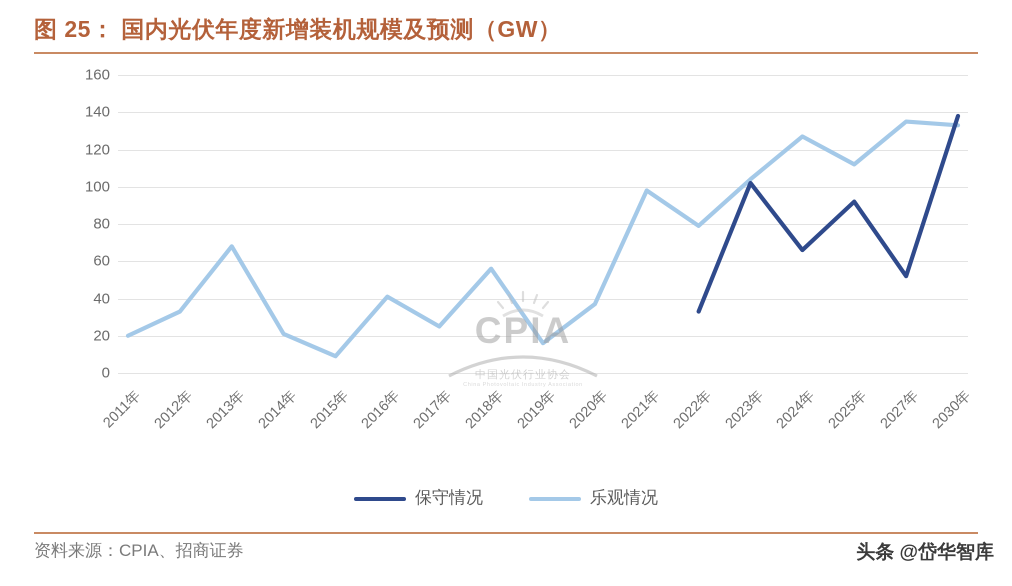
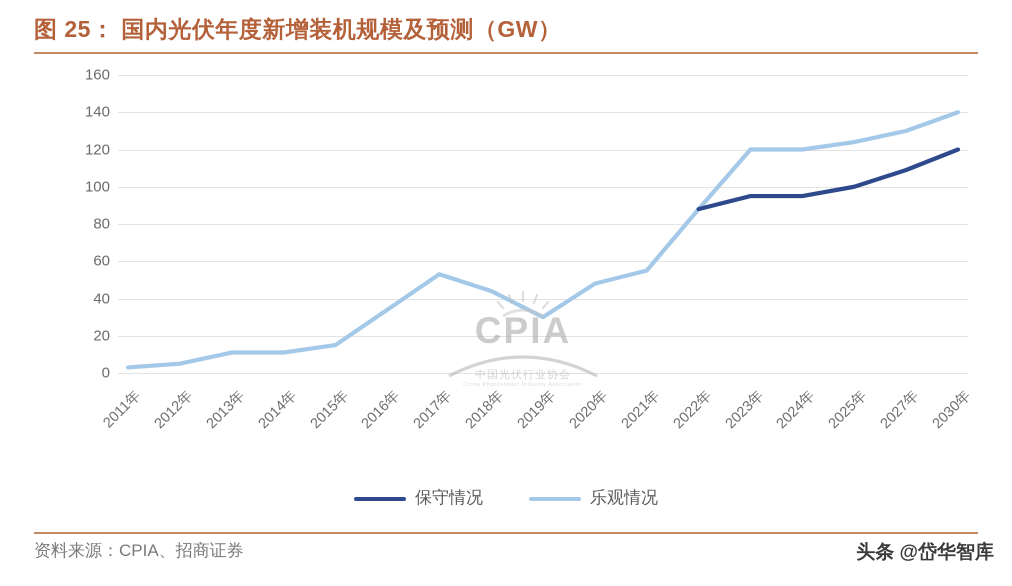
乐观情况/2011年: 20 -> 3
乐观情况/2012年: 33 -> 5
乐观情况/2013年: 68 -> 11
乐观情况/2014年: 21 -> 11
乐观情况/2015年: 9 -> 15
乐观情况/2016年: 41 -> 34
乐观情况/2017年: 25 -> 53
乐观情况/2018年: 56 -> 44
乐观情况/2019年: 16 -> 30
乐观情况/2020年: 37 -> 48
乐观情况/2021年: 98 -> 55
乐观情况/2022年: 79 -> 88
保守情况/2022年: 33 -> 88
乐观情况/2023年: 104 -> 120
保守情况/2023年: 102 -> 95
乐观情况/2024年: 127 -> 120
保守情况/2024年: 66 -> 95
乐观情况/2025年: 112 -> 124
保守情况/2025年: 92 -> 100
乐观情况/2027年: 135 -> 130
保守情况/2027年: 52 -> 109
乐观情况/2030年: 133 -> 140
保守情况/2030年: 138 -> 120
